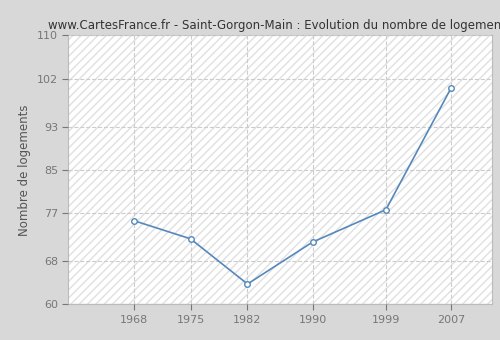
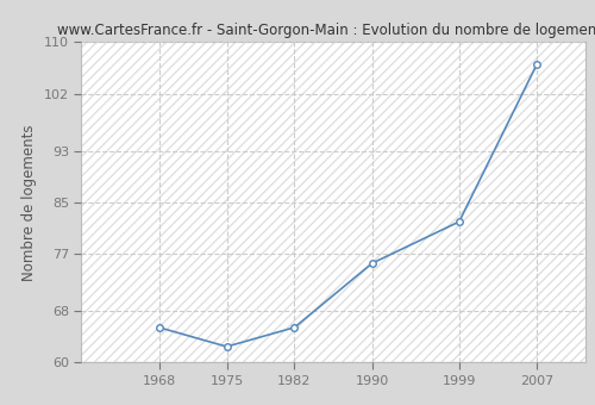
1968: 75.6 -> 65.5
1975: 72.2 -> 62.5
1982: 63.8 -> 65.5
1990: 71.6 -> 75.5
1999: 77.6 -> 82.0
2007: 100.2 -> 106.5
